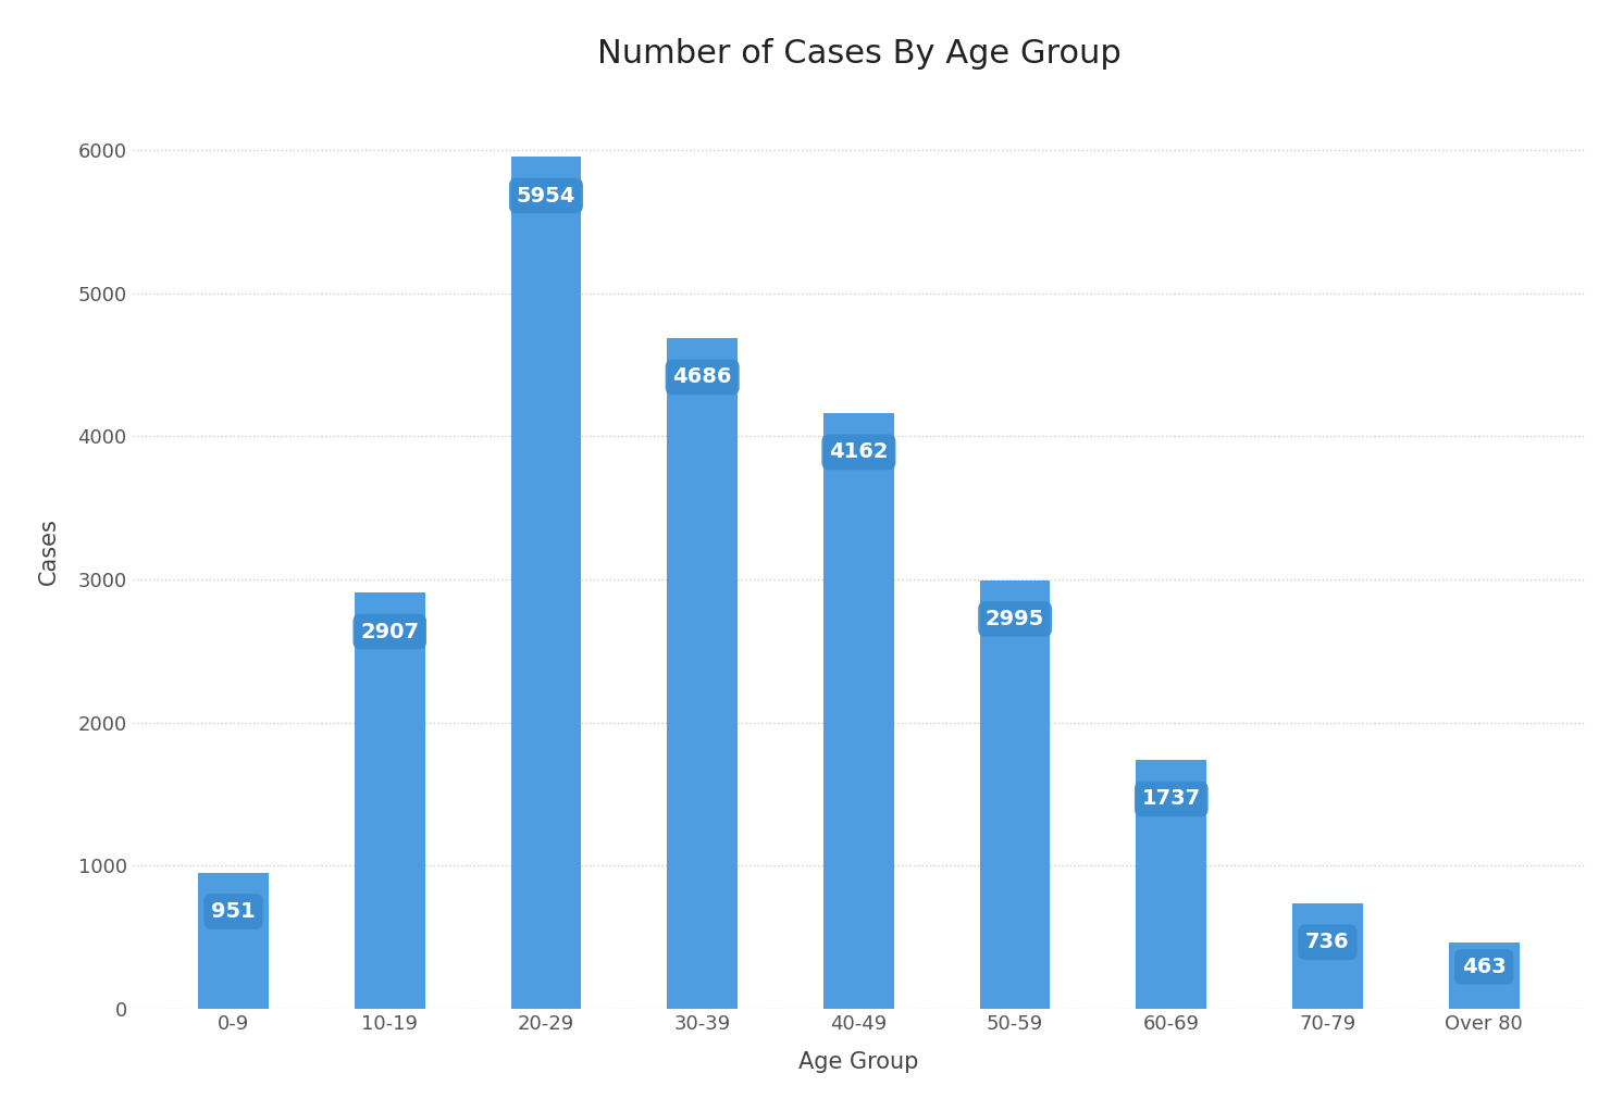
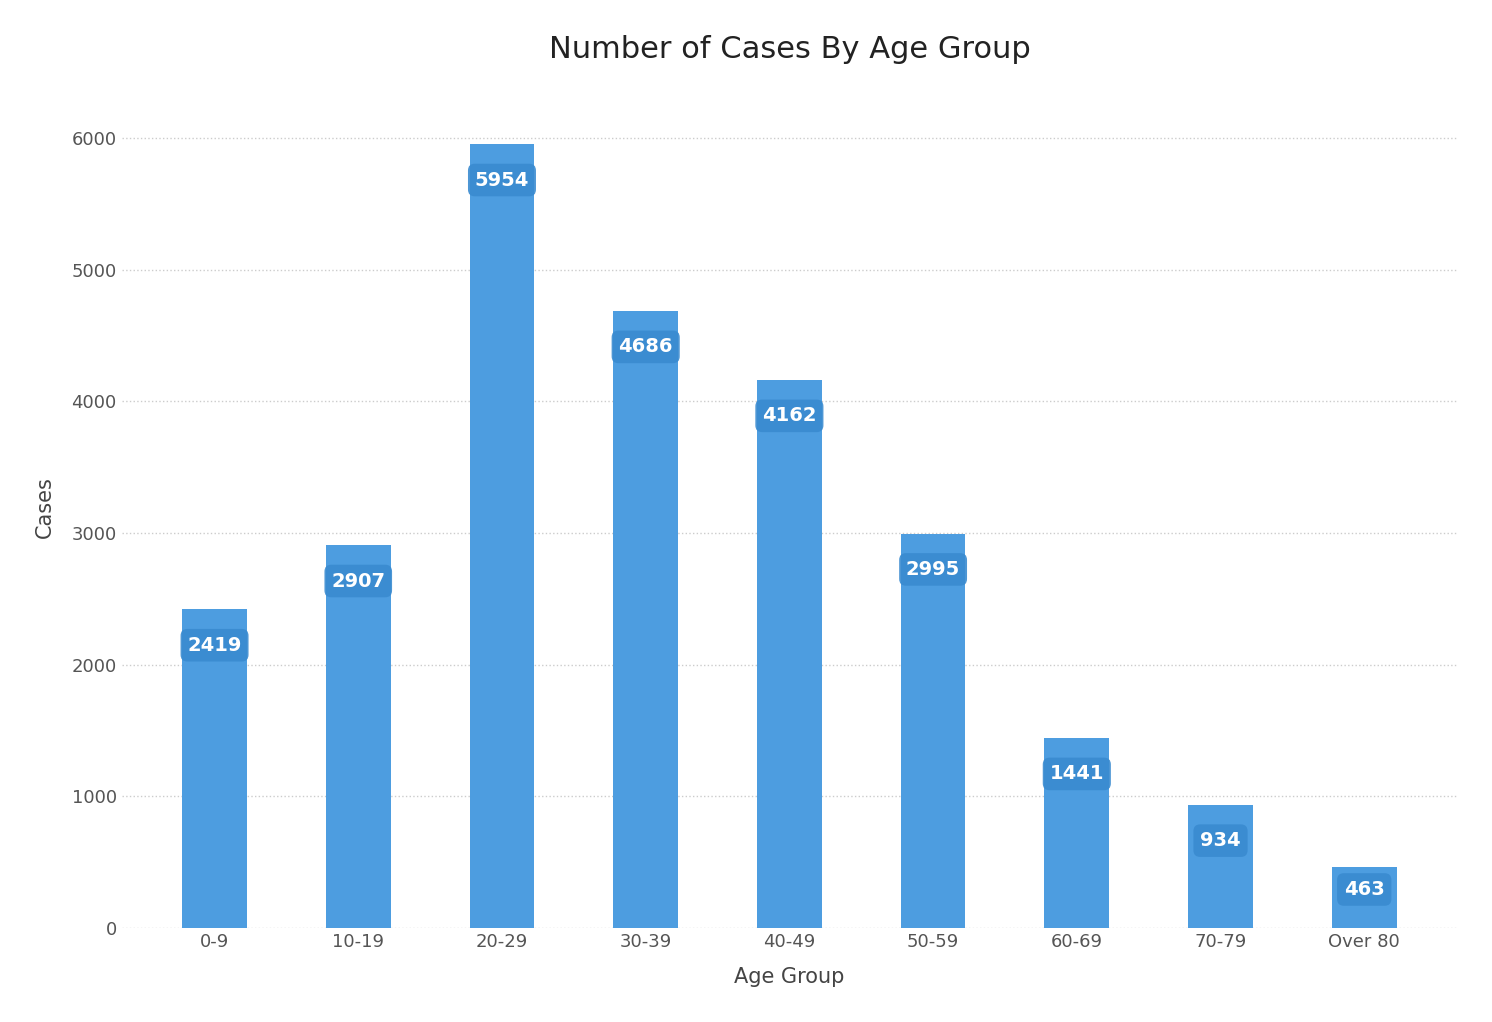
0-9: 951 -> 2419
60-69: 1737 -> 1441
70-79: 736 -> 934
